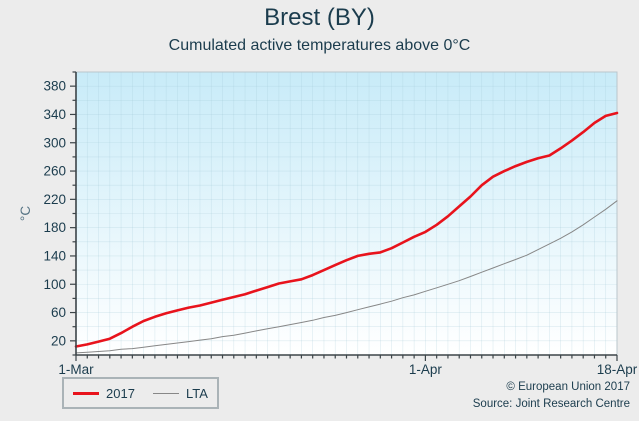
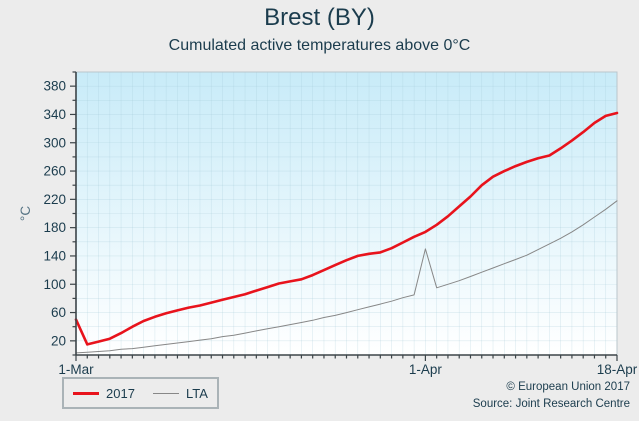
2017/1-Mar: 10 -> 50
LTA/1-Apr: 90 -> 150
